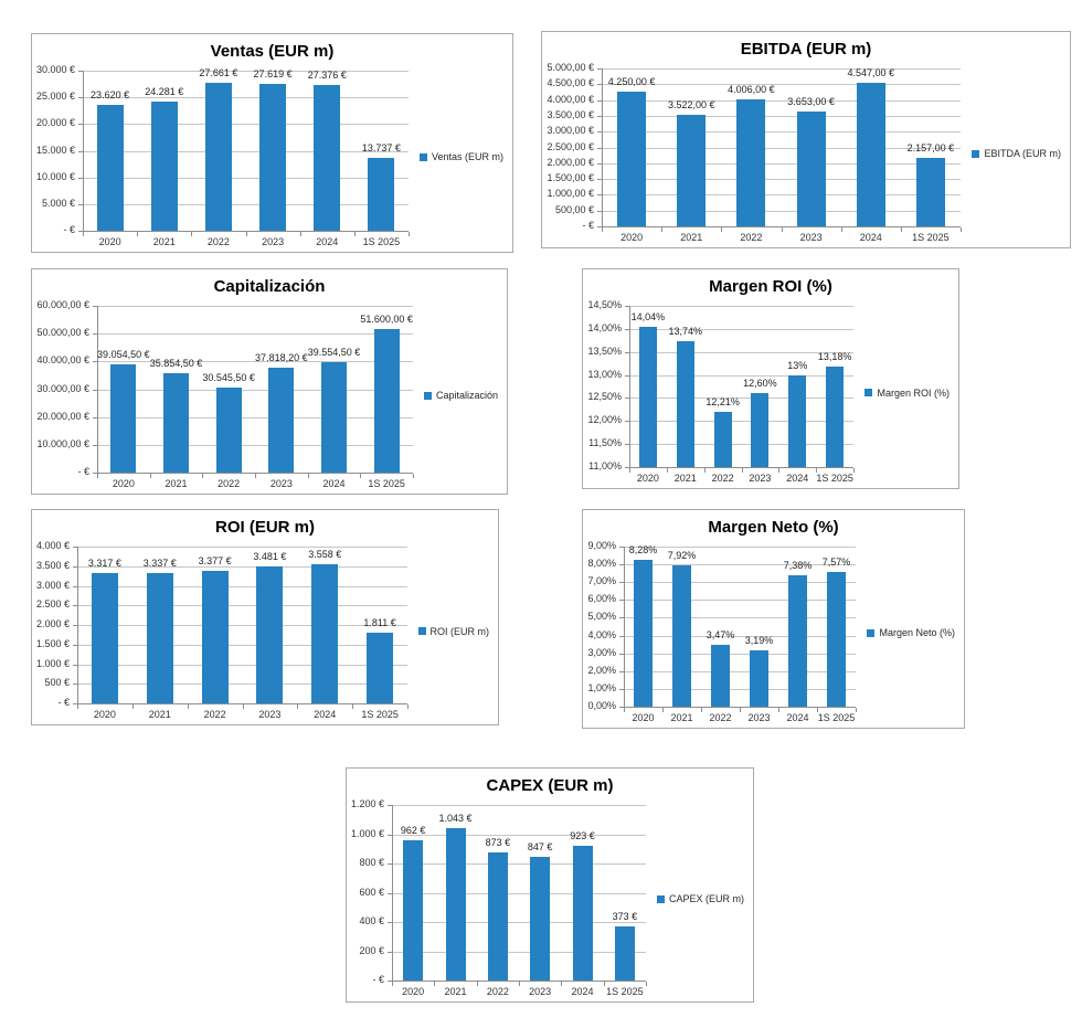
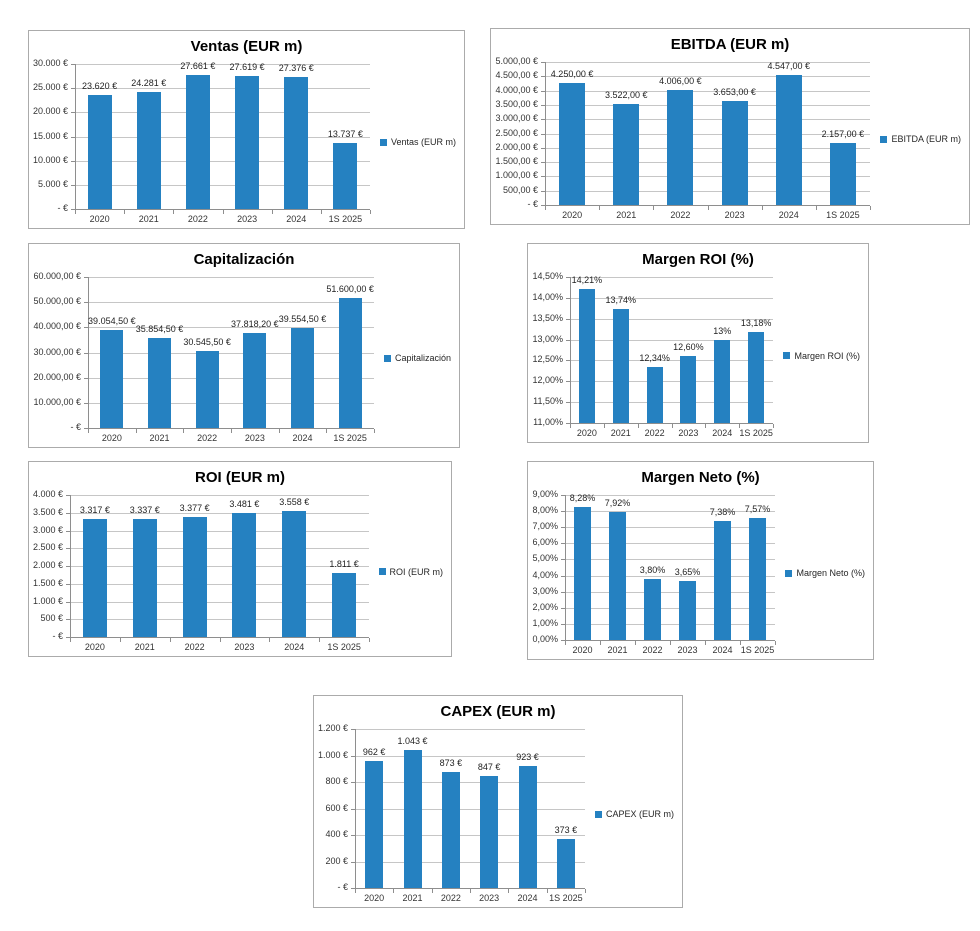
Margen ROI (%)/2020: 14,04% -> 14,21%
Margen ROI (%)/2022: 12,21% -> 12,34%
Margen Neto (%)/2022: 3,47% -> 3,80%
Margen Neto (%)/2023: 3,19% -> 3,65%
